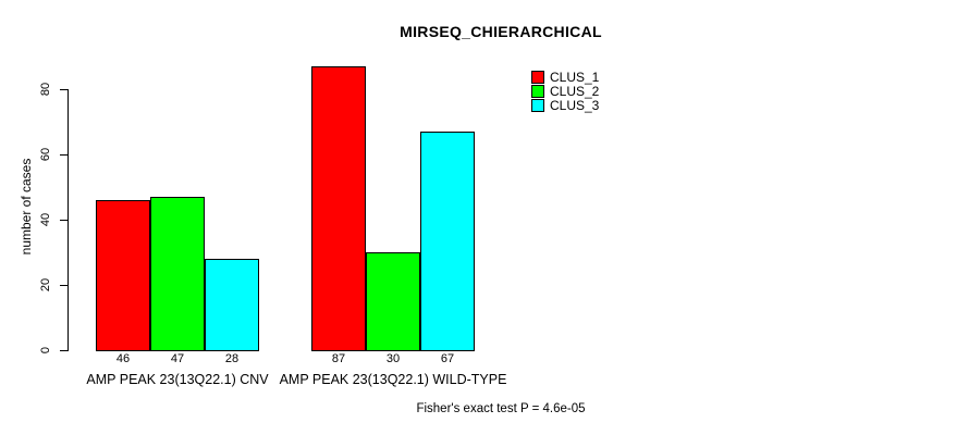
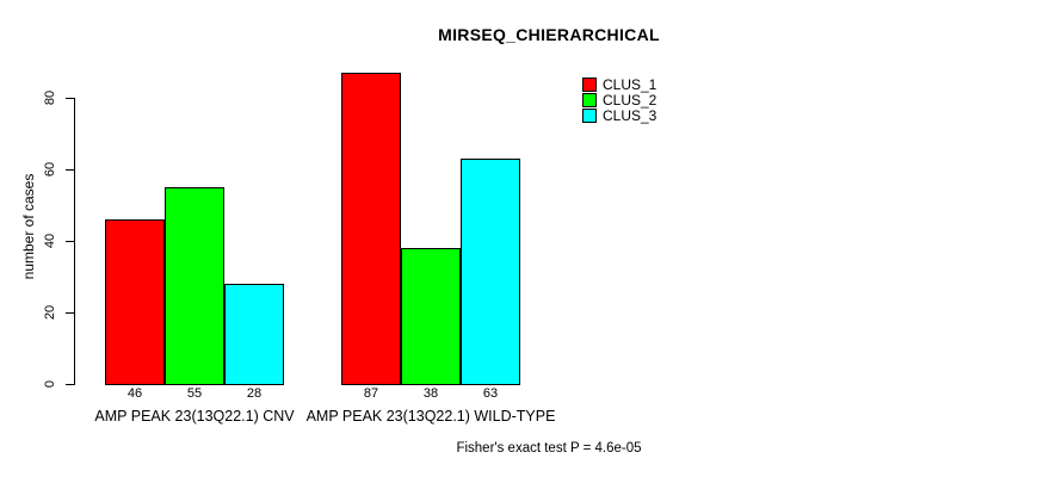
CLUS_2/AMP PEAK 23(13Q22.1) CNV: 47 -> 55
CLUS_2/AMP PEAK 23(13Q22.1) WILD-TYPE: 30 -> 38
CLUS_3/AMP PEAK 23(13Q22.1) WILD-TYPE: 67 -> 63
